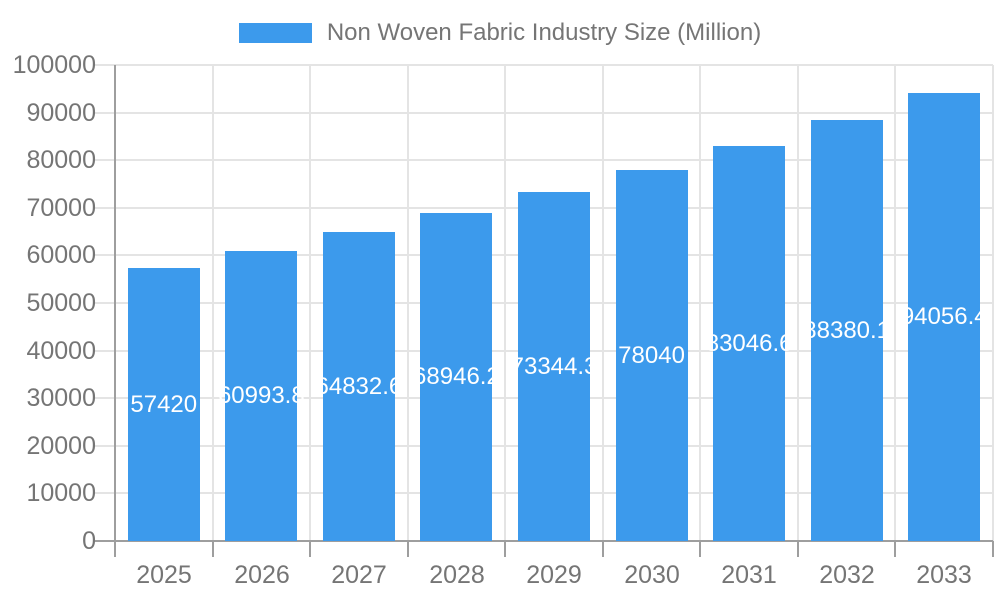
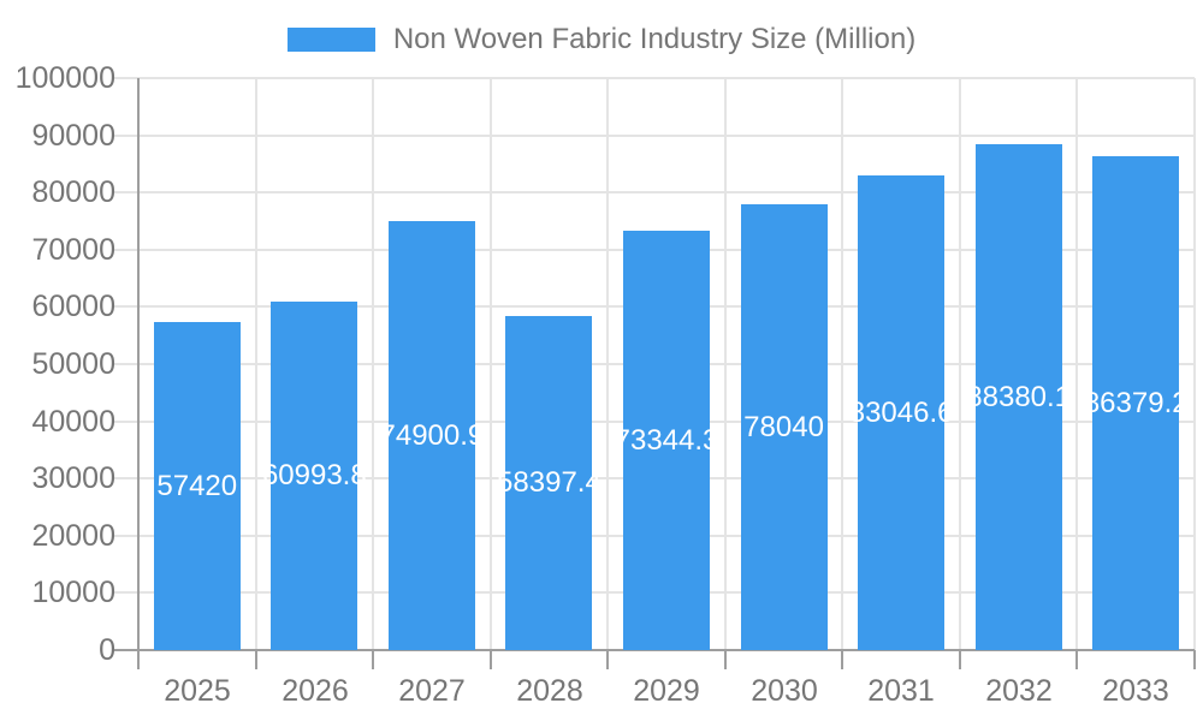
2027: 64832.6 -> 74900.9
2028: 68946.2 -> 58397.4
2033: 94056.4 -> 86379.2
